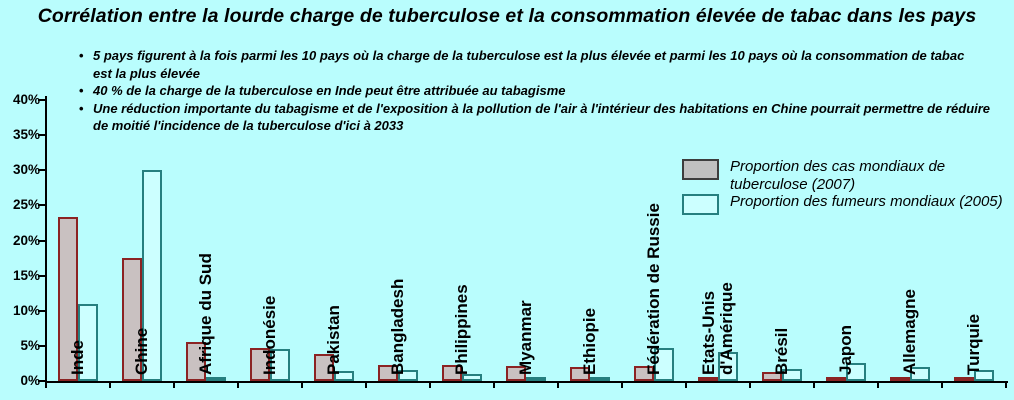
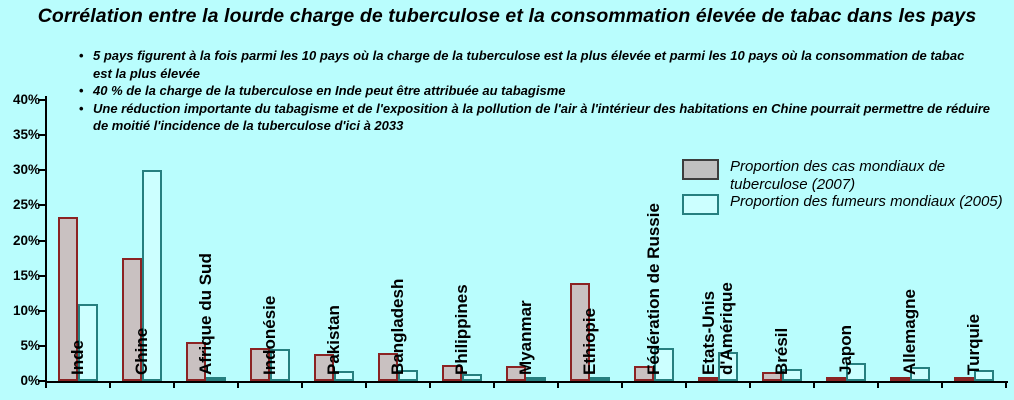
Proportion des cas mondiaux de tuberculose (2007)/Bangladesh: 2% -> 4%
Proportion des cas mondiaux de tuberculose (2007)/Ethiopie: 2% -> 14%
